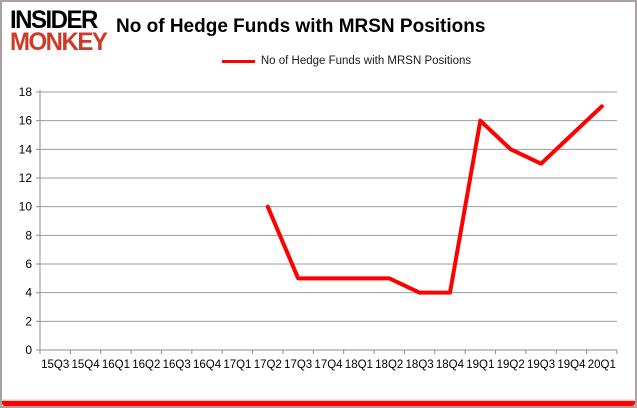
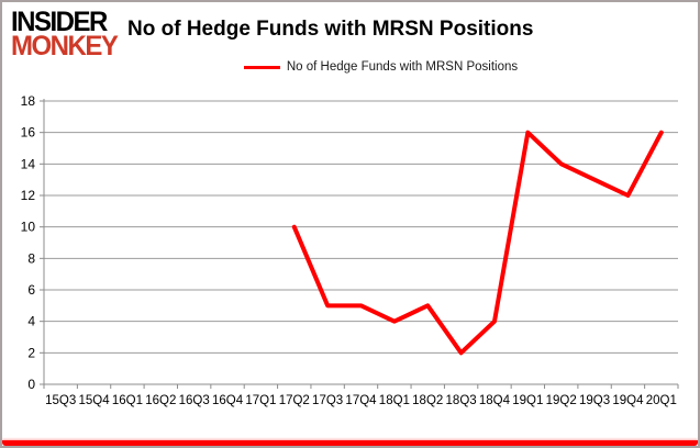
18Q1: 5 -> 4
18Q3: 4 -> 2
19Q4: 15 -> 12
20Q1: 17 -> 16
